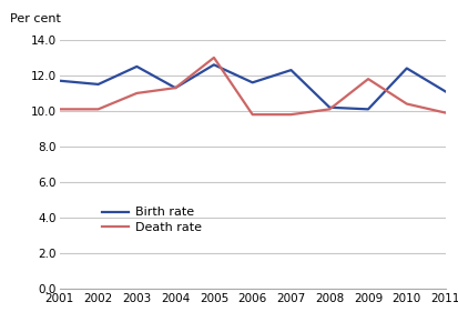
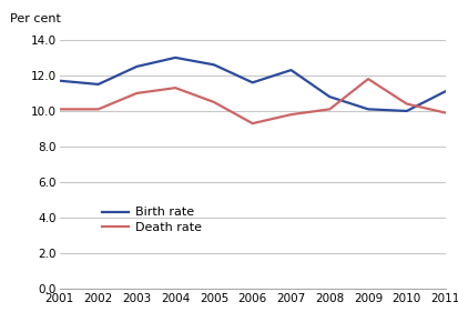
Birth rate/2004: 11.3 -> 13.0
Death rate/2005: 13.0 -> 10.5
Death rate/2006: 9.8 -> 9.3
Birth rate/2008: 10.2 -> 10.8
Birth rate/2010: 12.4 -> 10.0
